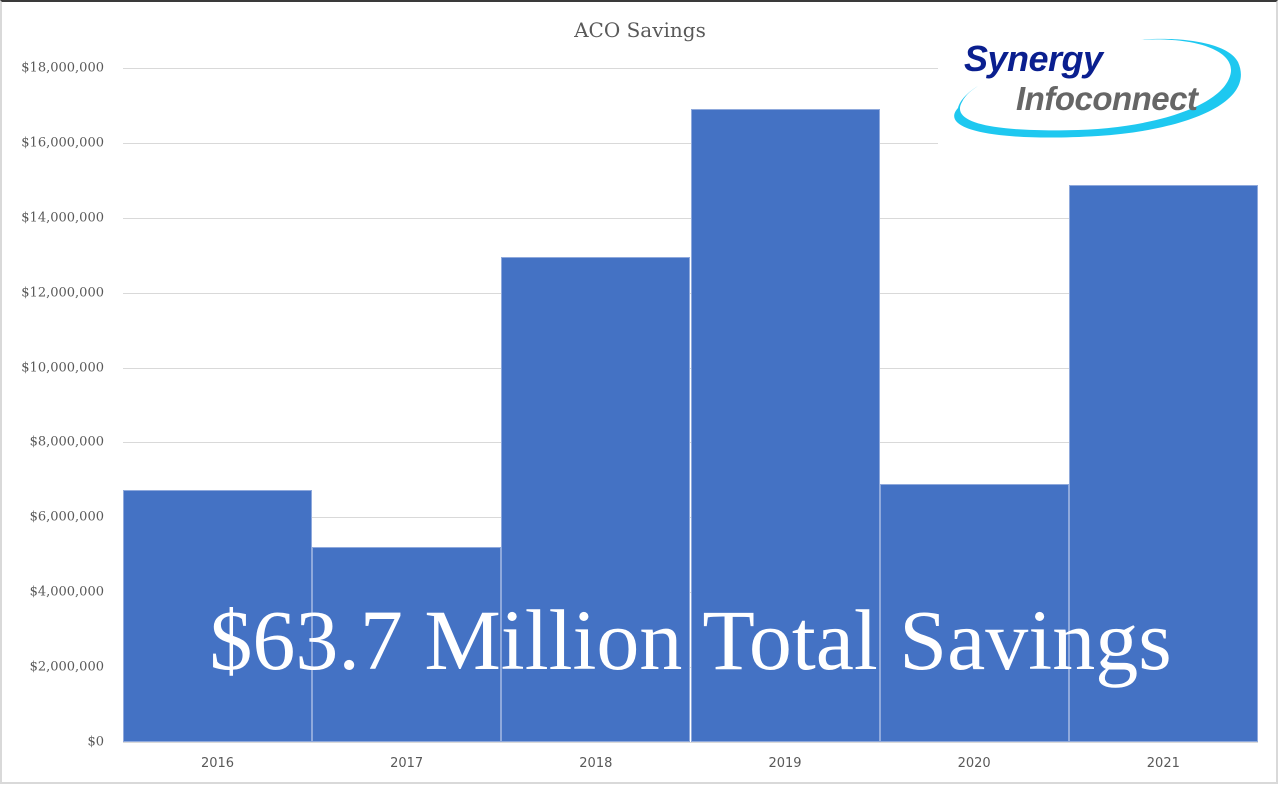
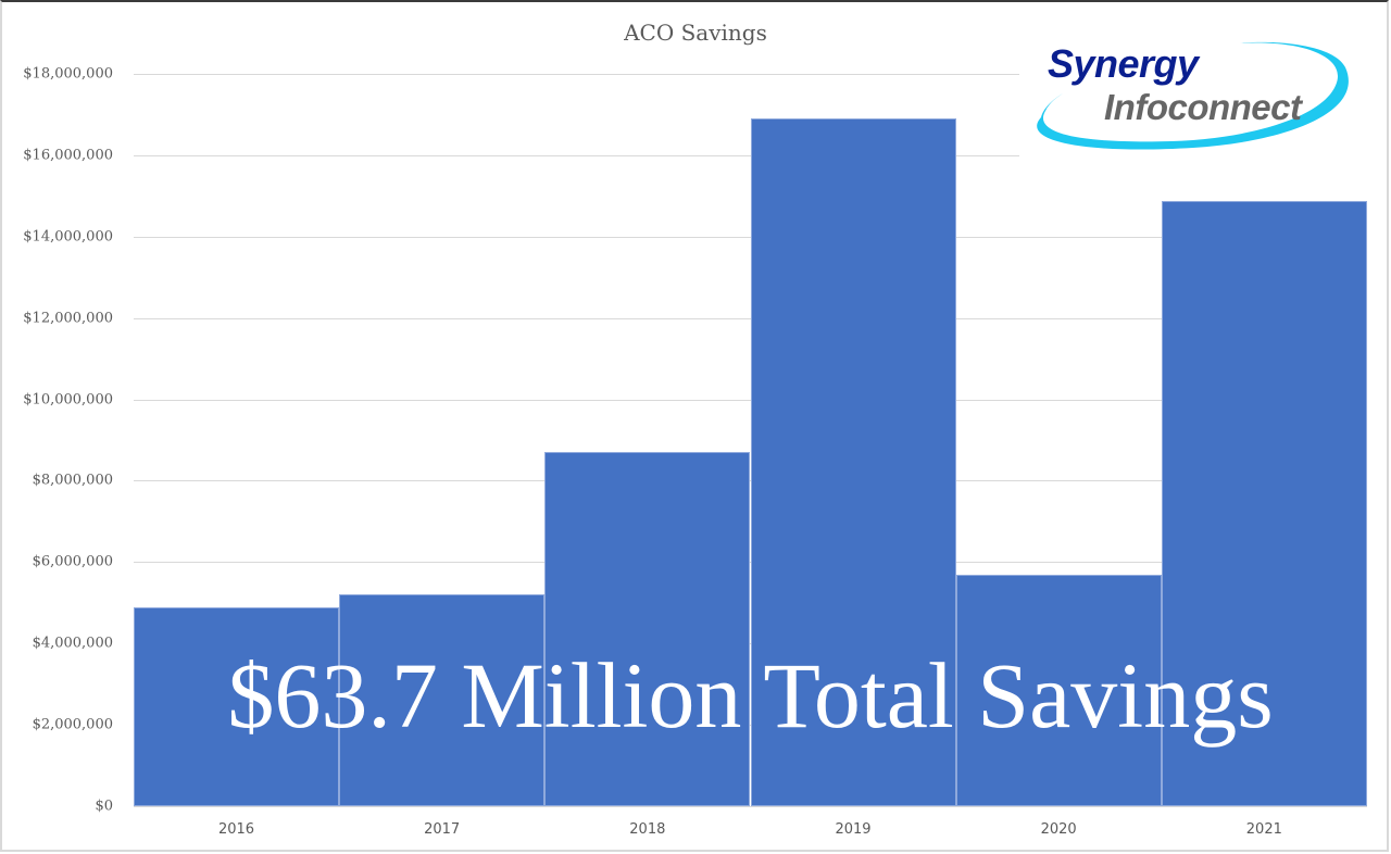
2016: $6700000 -> $4900000
2018: $13000000 -> $8700000
2020: $6900000 -> $5700000
